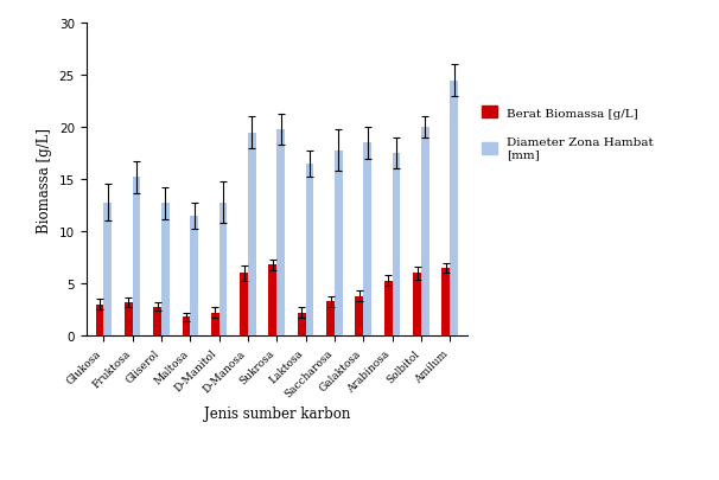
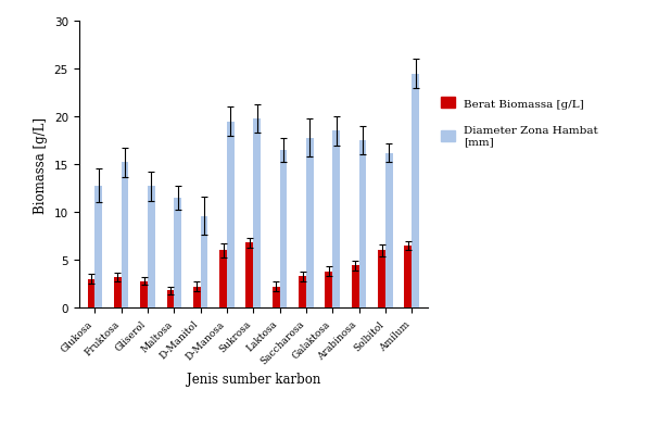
Diameter Zona Hambat [mm]/D-Manitol: 12.8 -> 9.6
Berat Biomassa [g/L]/Arabinosa: 5.3 -> 4.4
Diameter Zona Hambat [mm]/Solbitol: 20.0 -> 16.2
